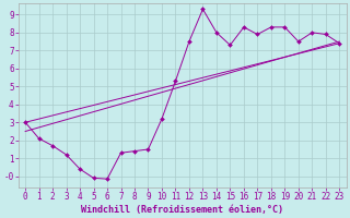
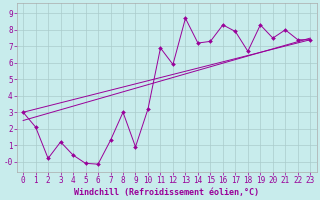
2: 1.7 -> 0.2
8: 1.4 -> 3.0
9: 1.5 -> 0.9
11: 5.3 -> 6.9
12: 7.5 -> 5.9
13: 9.3 -> 8.7
14: 8.0 -> 7.2
18: 8.3 -> 6.7
22: 7.9 -> 7.4
